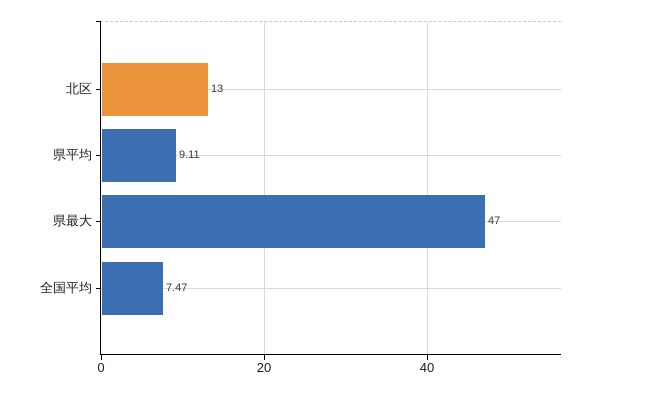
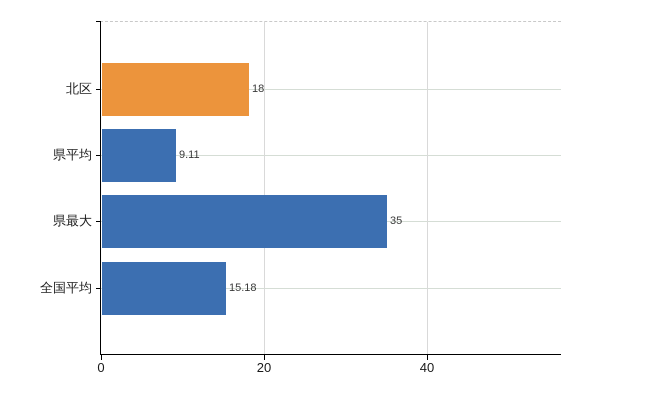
北区: 13 -> 18
県最大: 47 -> 35
全国平均: 7.47 -> 15.18
